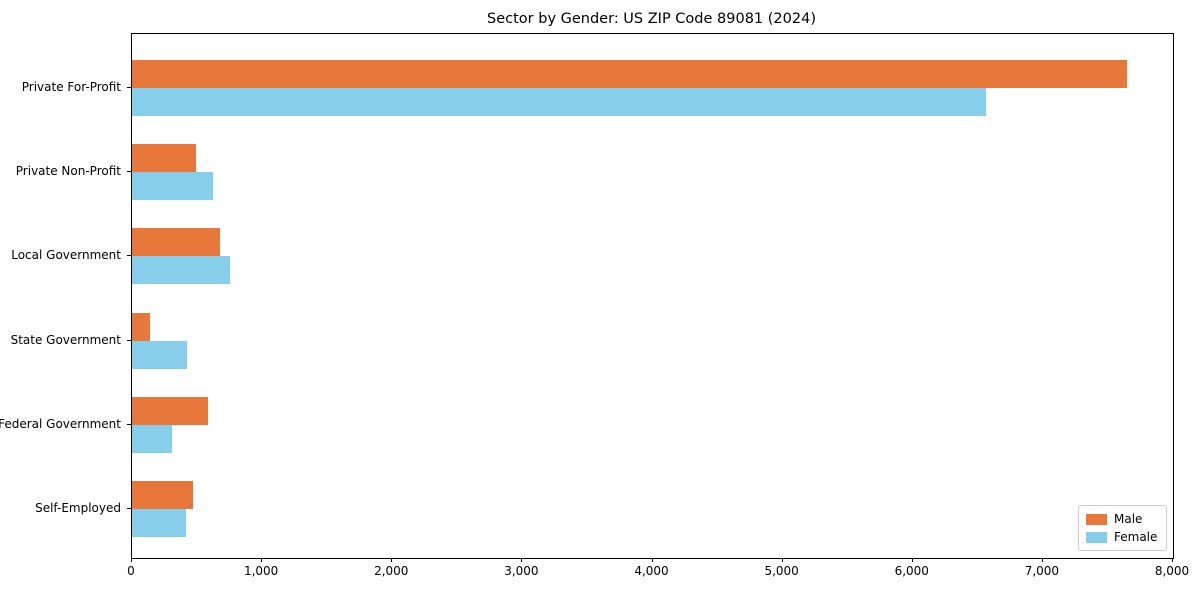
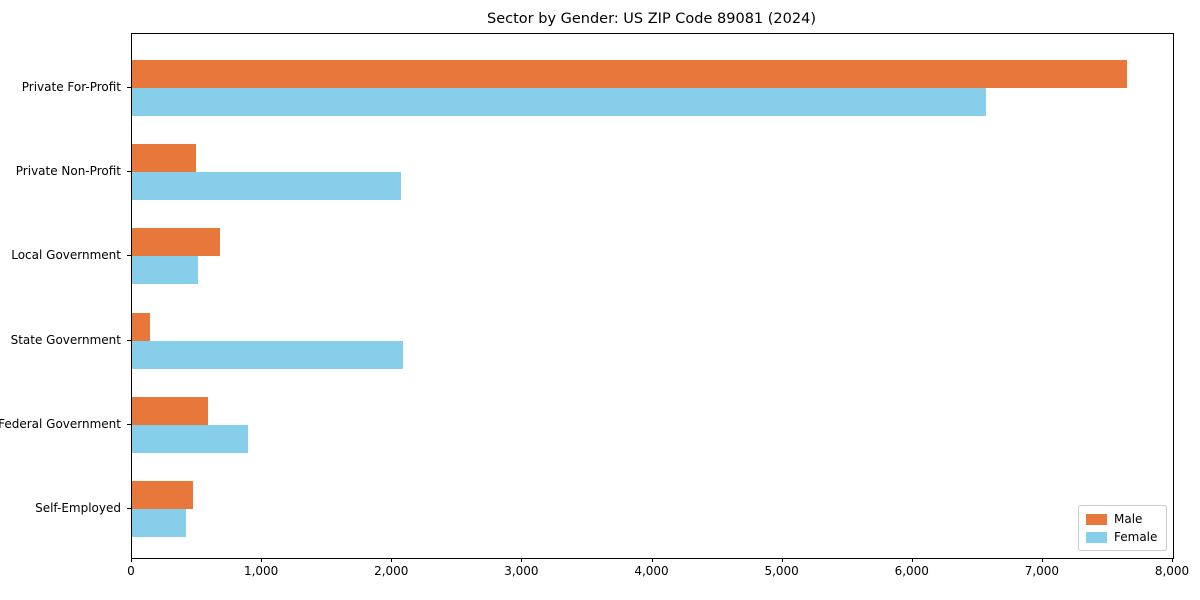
Female/Private Non-Profit: 620 -> 2070
Female/Local Government: 760 -> 510
Female/State Government: 420 -> 2080
Female/Federal Government: 300 -> 890
